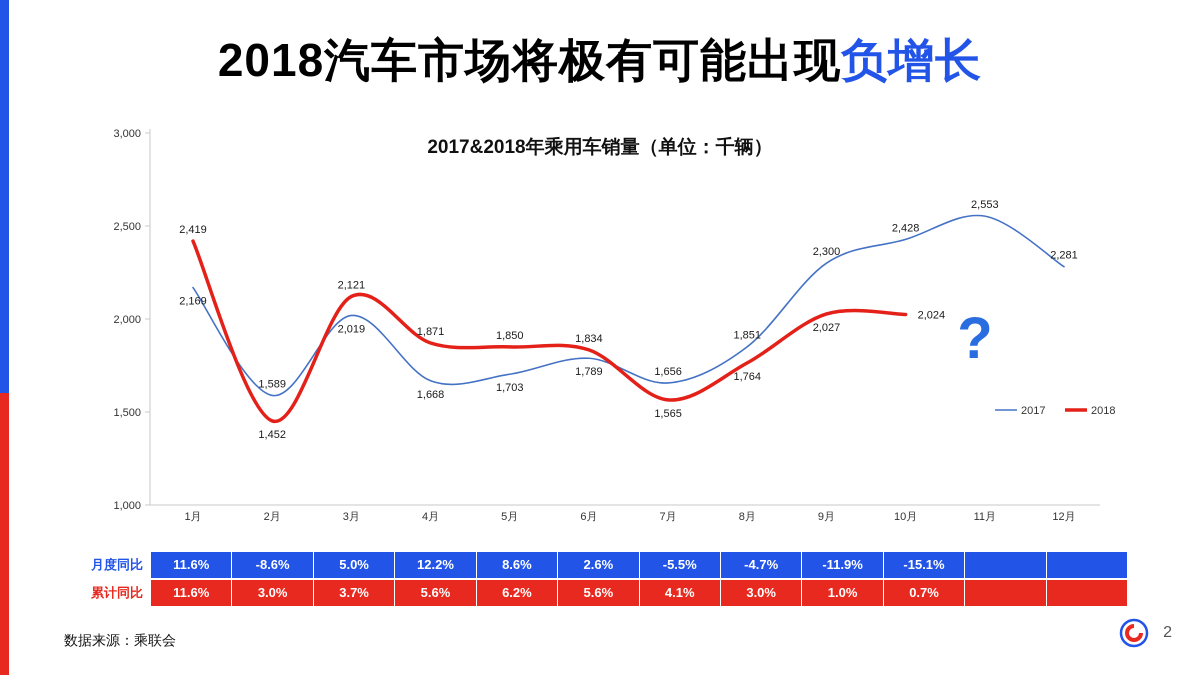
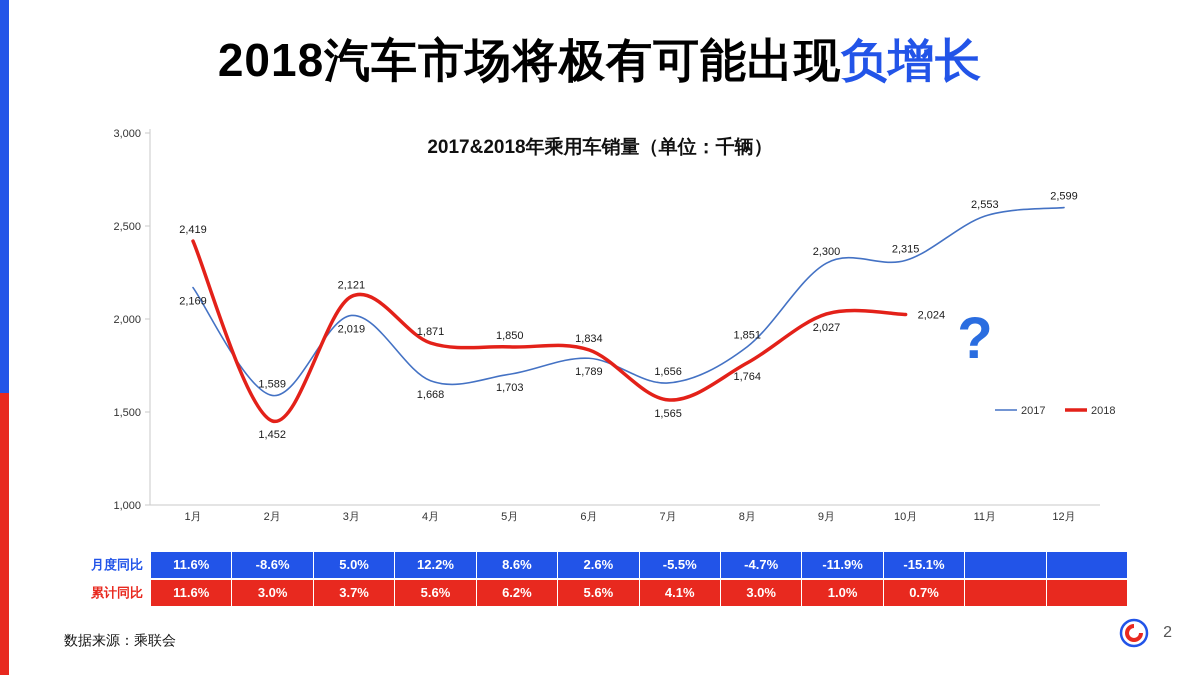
2017/10月: 2,428 -> 2,315
2017/12月: 2,281 -> 2,599
